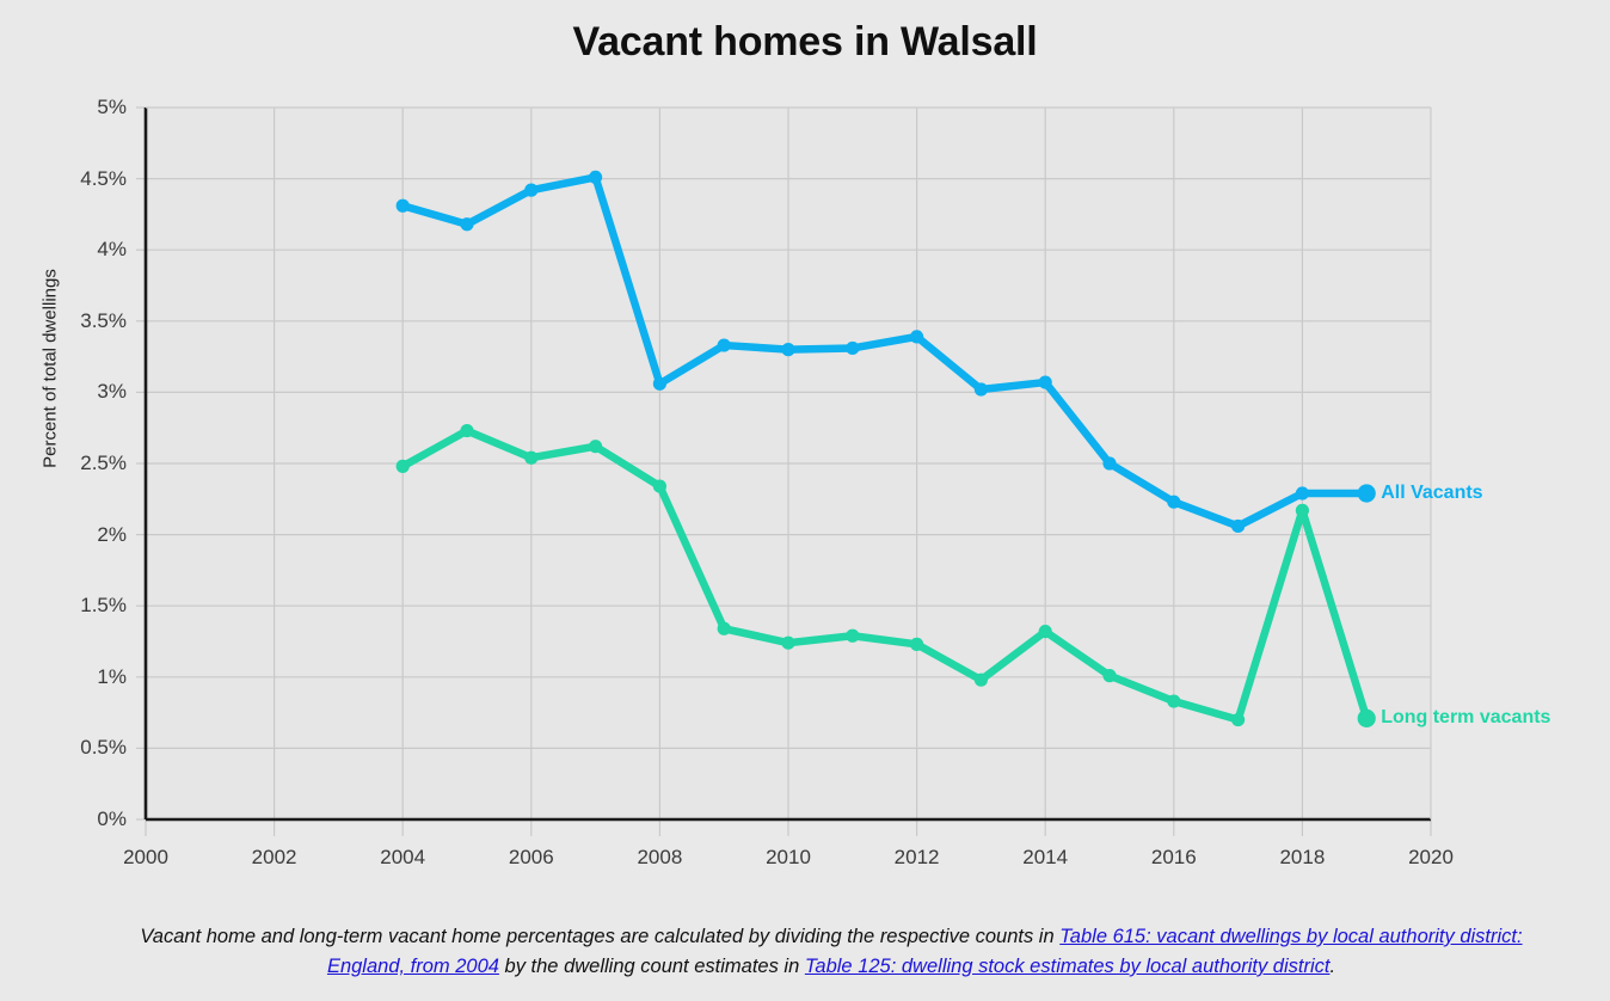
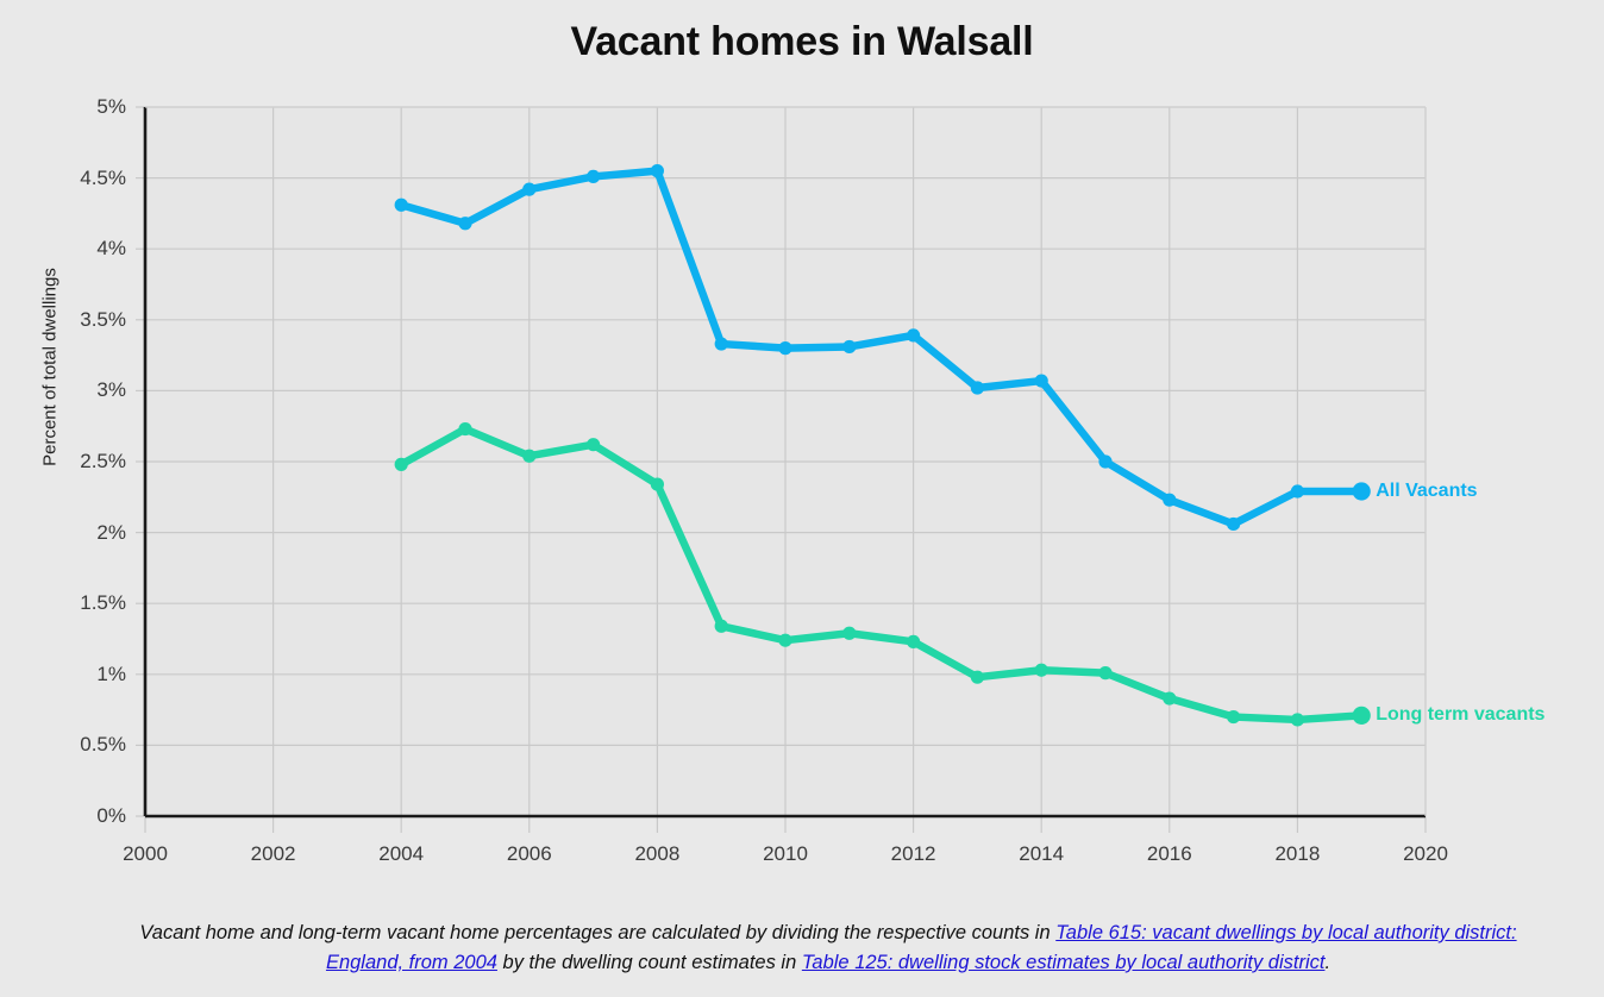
All Vacants/2008: 3.06% -> 4.55%
Long term vacants/2014: 1.32% -> 1.03%
Long term vacants/2018: 2.17% -> 0.68%
